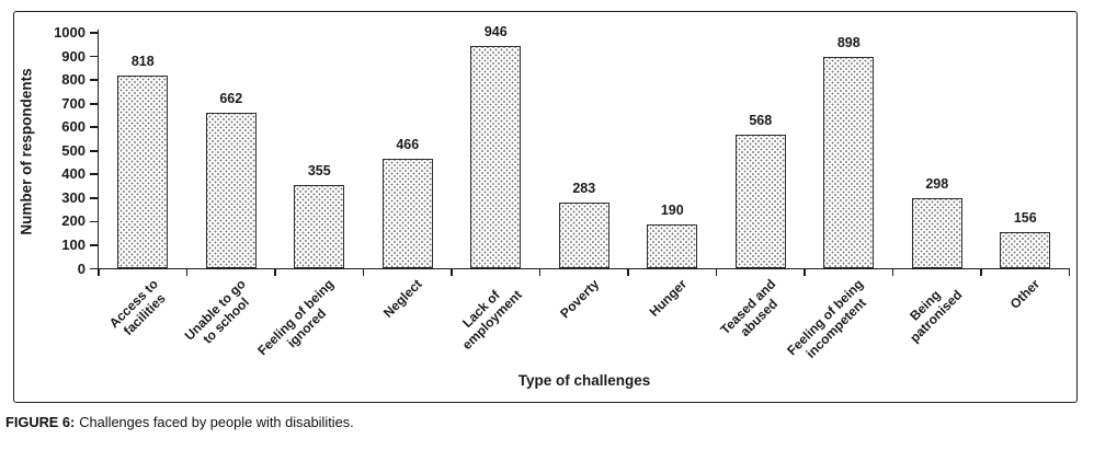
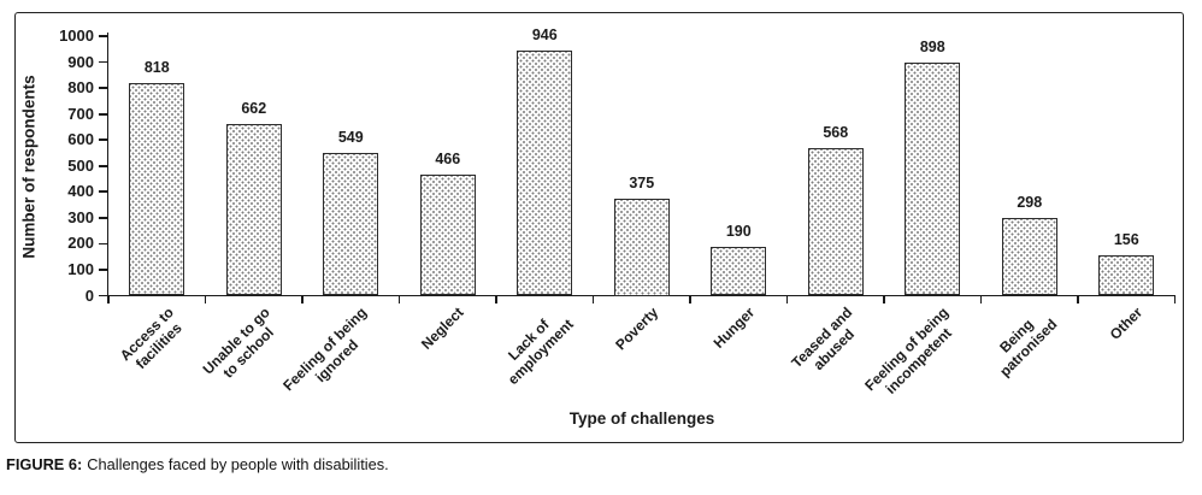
Feeling of being ignored: 355 -> 549
Poverty: 283 -> 375
